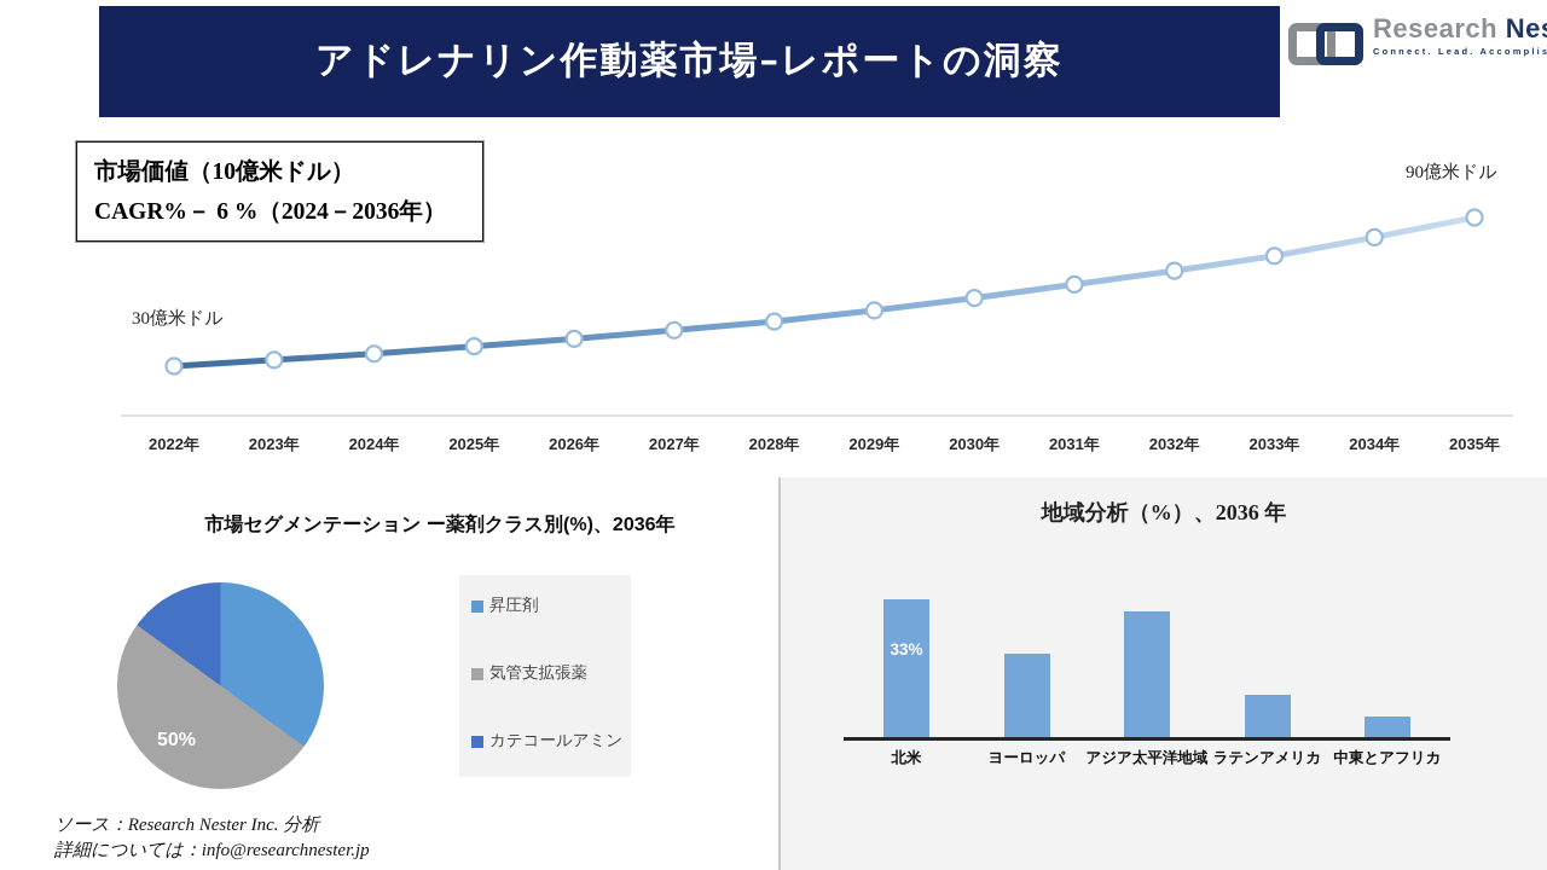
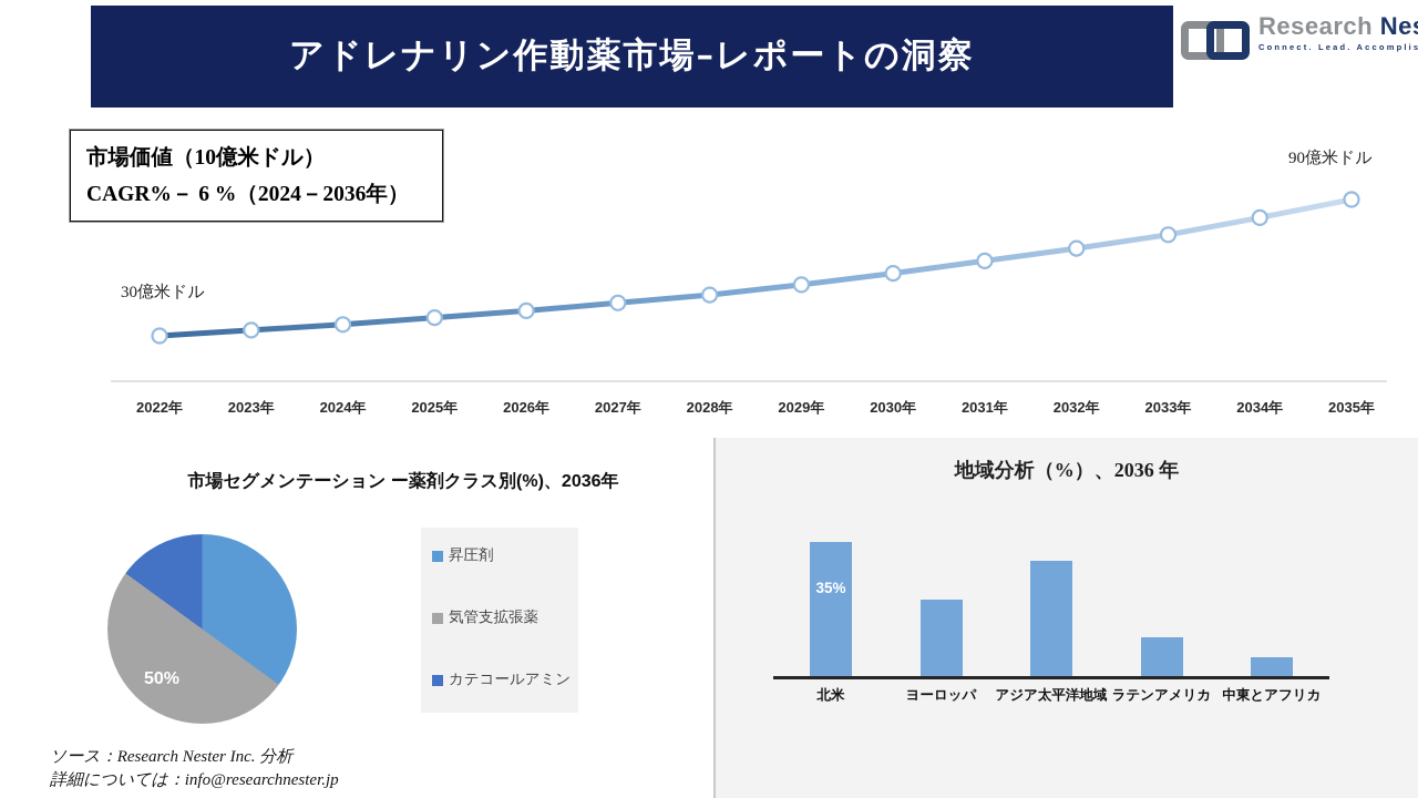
地域分析（%）、2036 年/北米: 33% -> 35%
